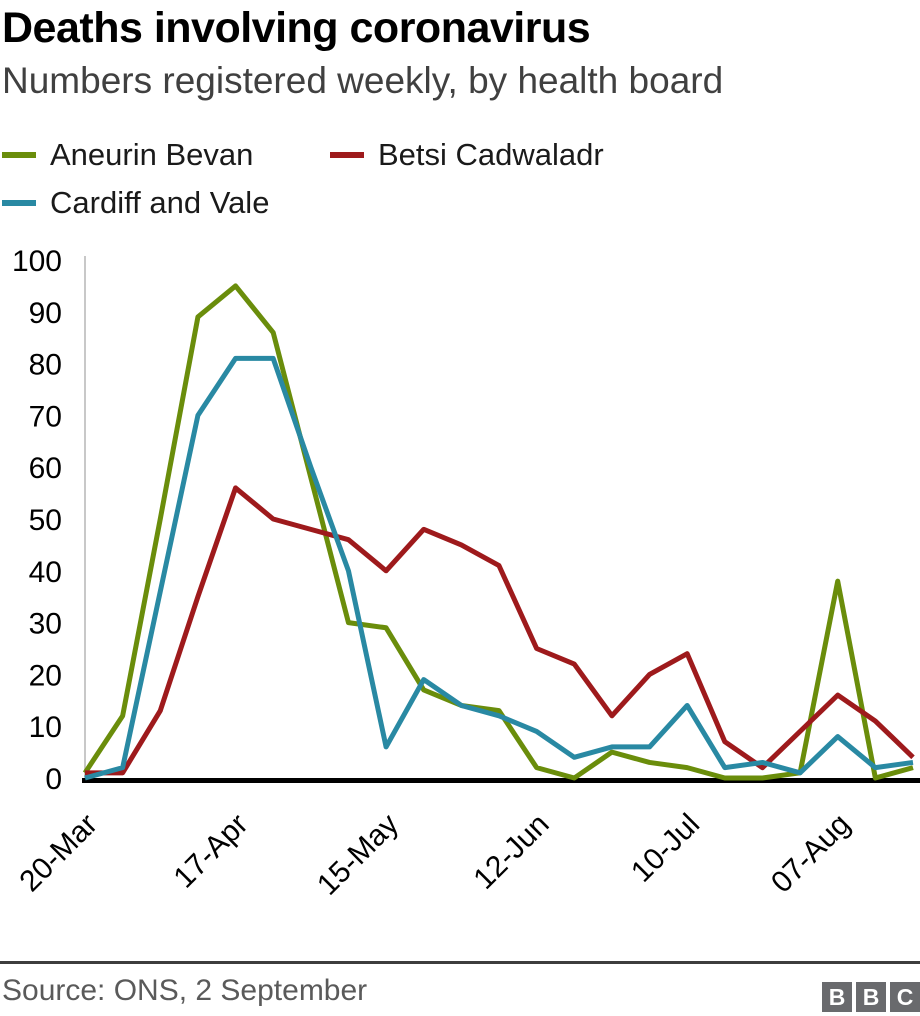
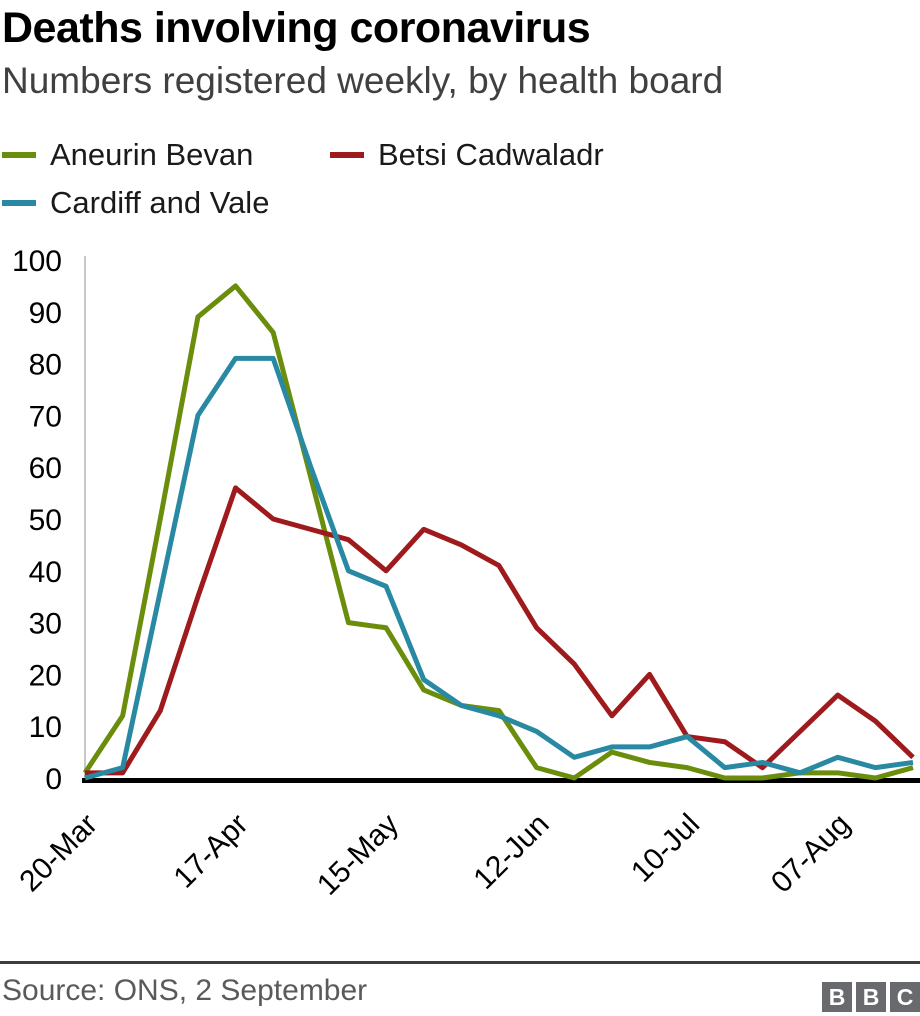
Cardiff and Vale/15-May: 6 -> 37
Betsi Cadwaladr/12-Jun: 25 -> 29
Betsi Cadwaladr/10-Jul: 24 -> 8
Cardiff and Vale/10-Jul: 14 -> 8
Aneurin Bevan/07-Aug: 38 -> 1
Cardiff and Vale/07-Aug: 8 -> 4
